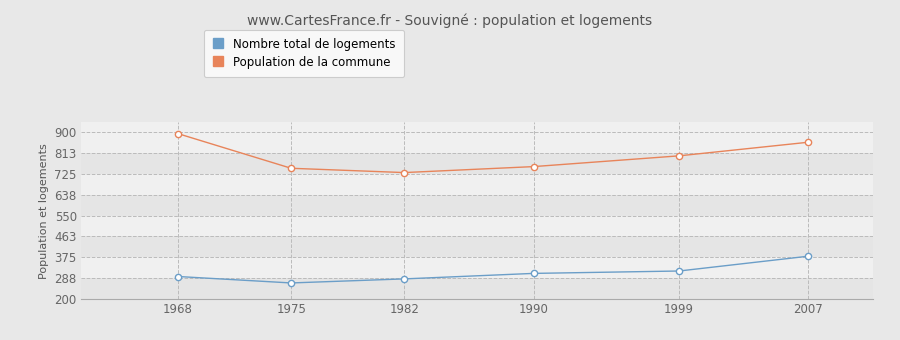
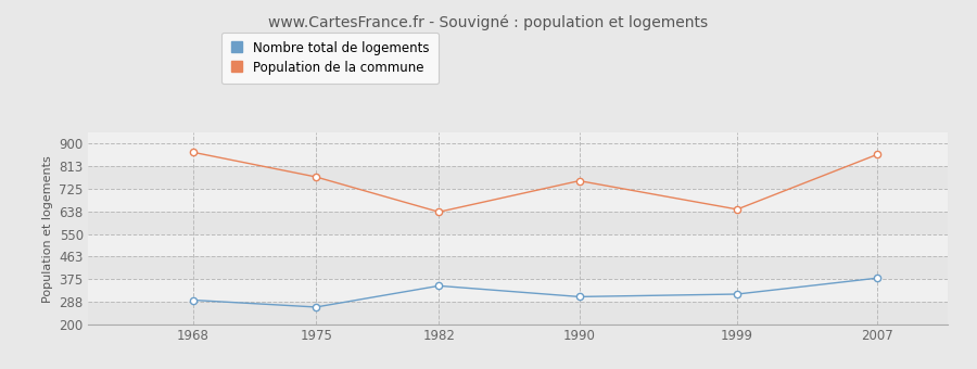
Population de la commune/1968: 893 -> 865
Population de la commune/1975: 748 -> 770
Nombre total de logements/1982: 285 -> 350
Population de la commune/1982: 730 -> 635
Population de la commune/1999: 800 -> 645
